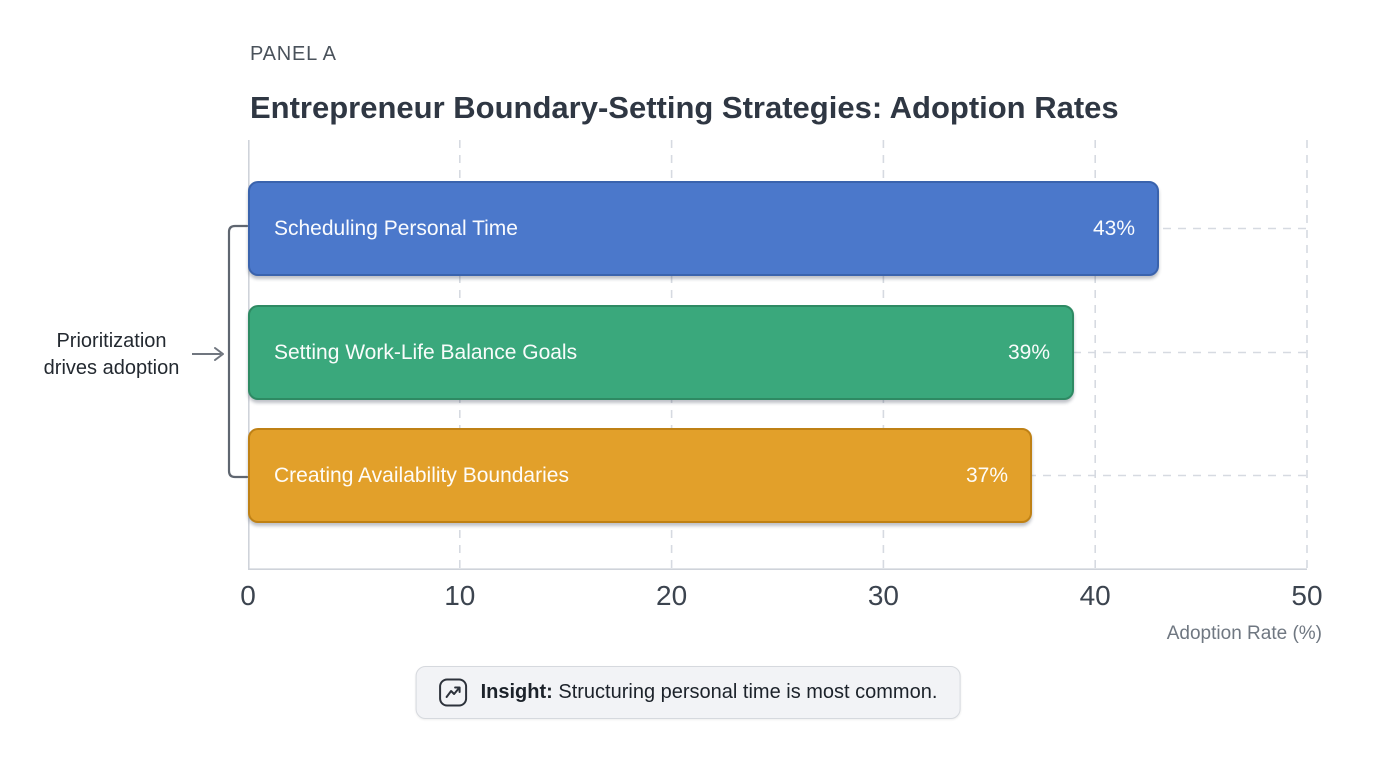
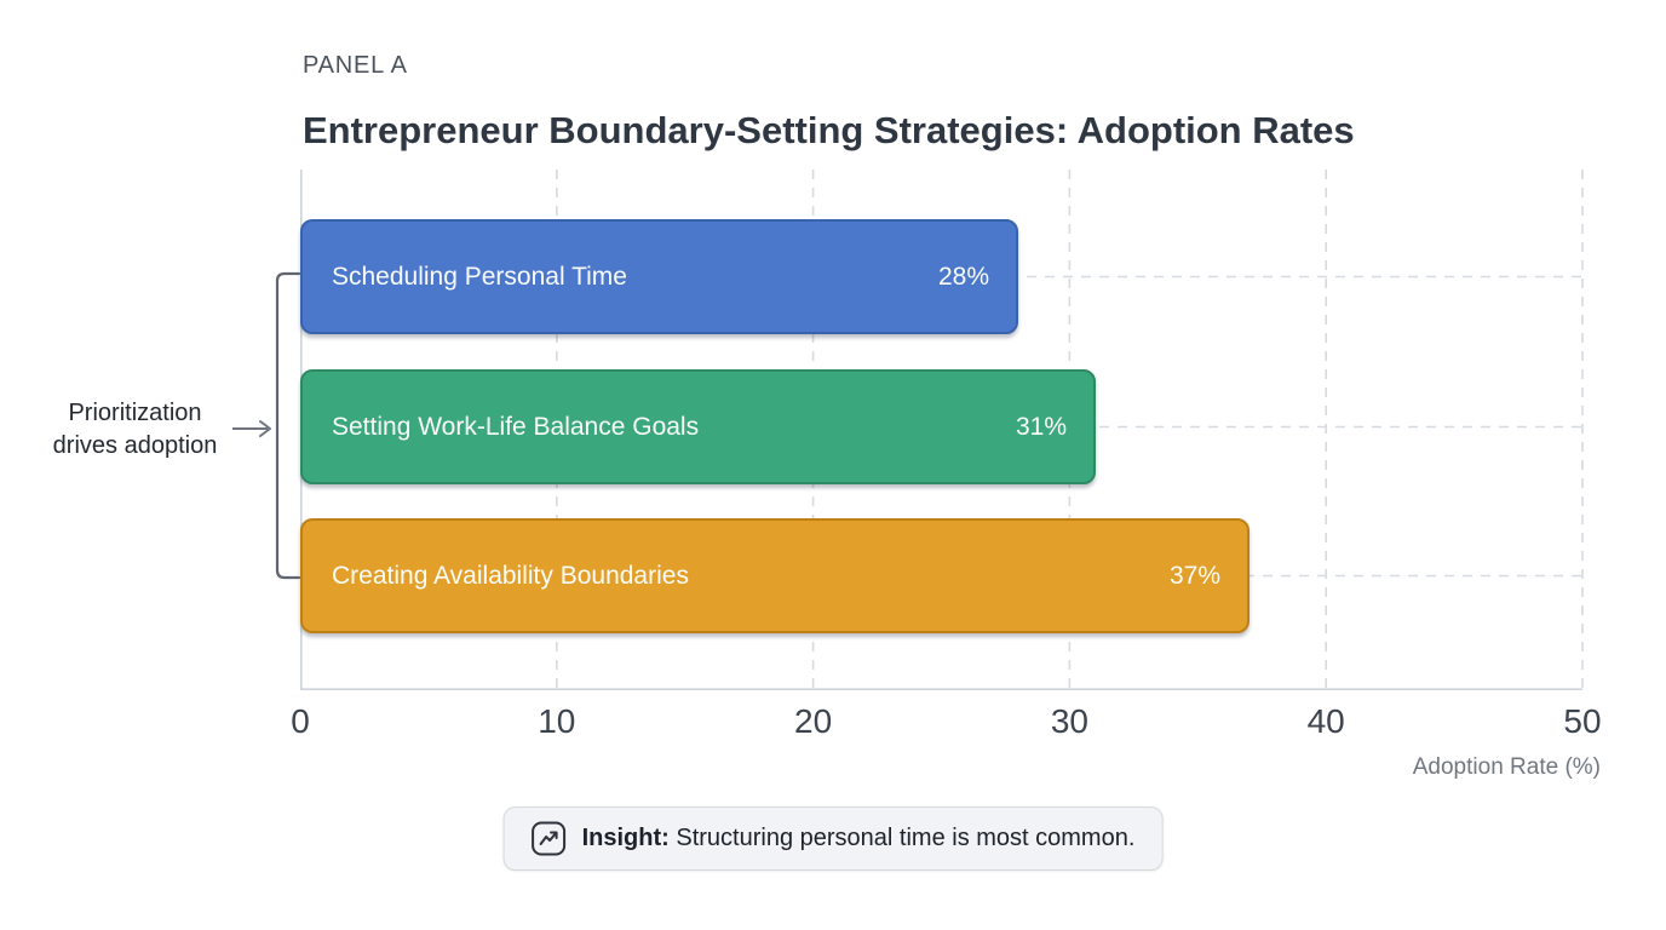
Scheduling Personal Time: 43% -> 28%
Setting Work-Life Balance Goals: 39% -> 31%
